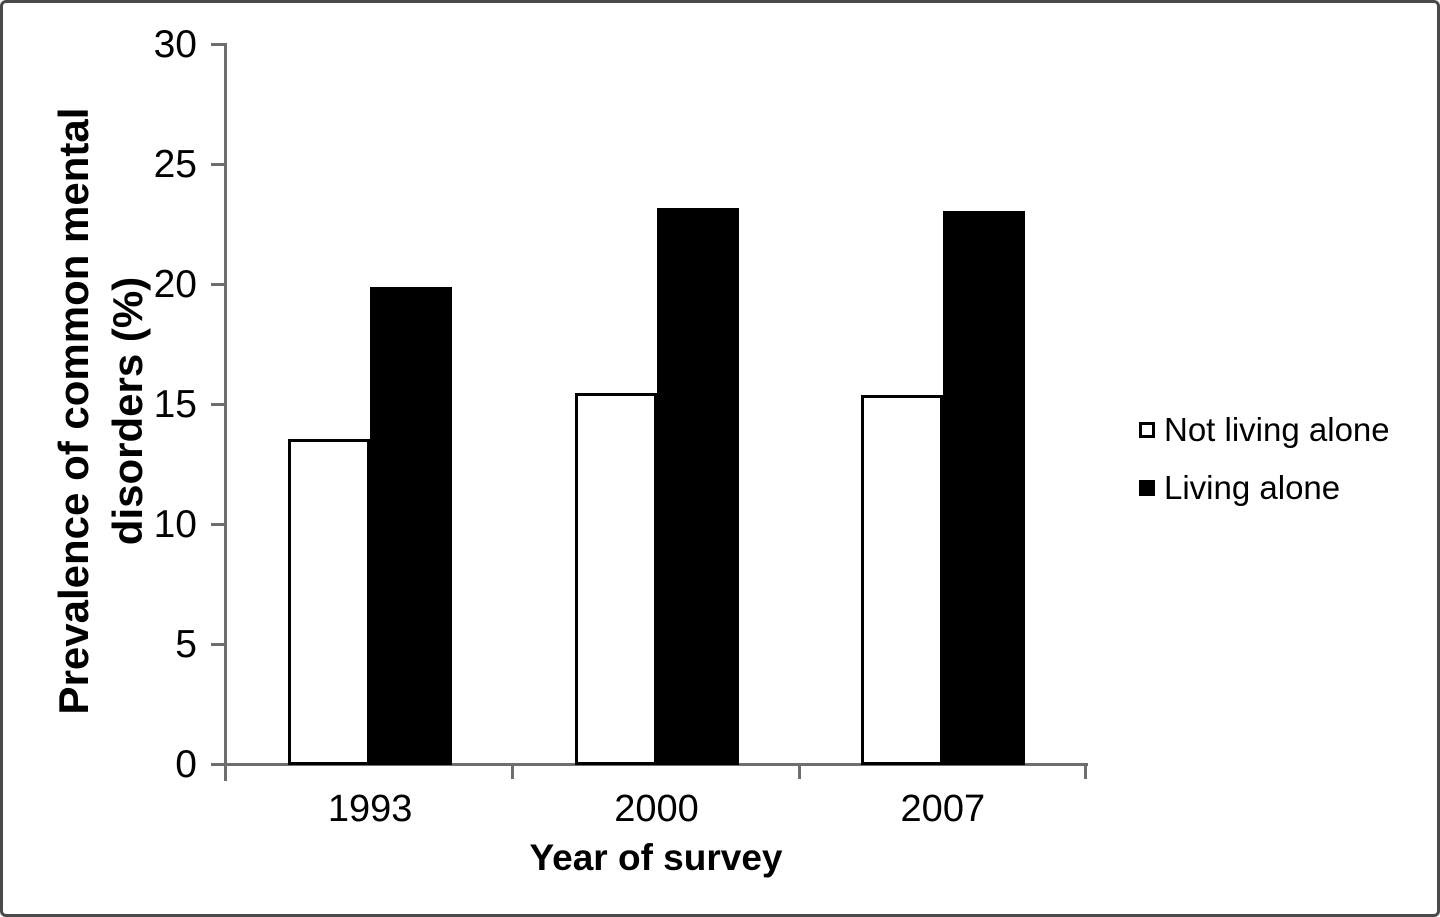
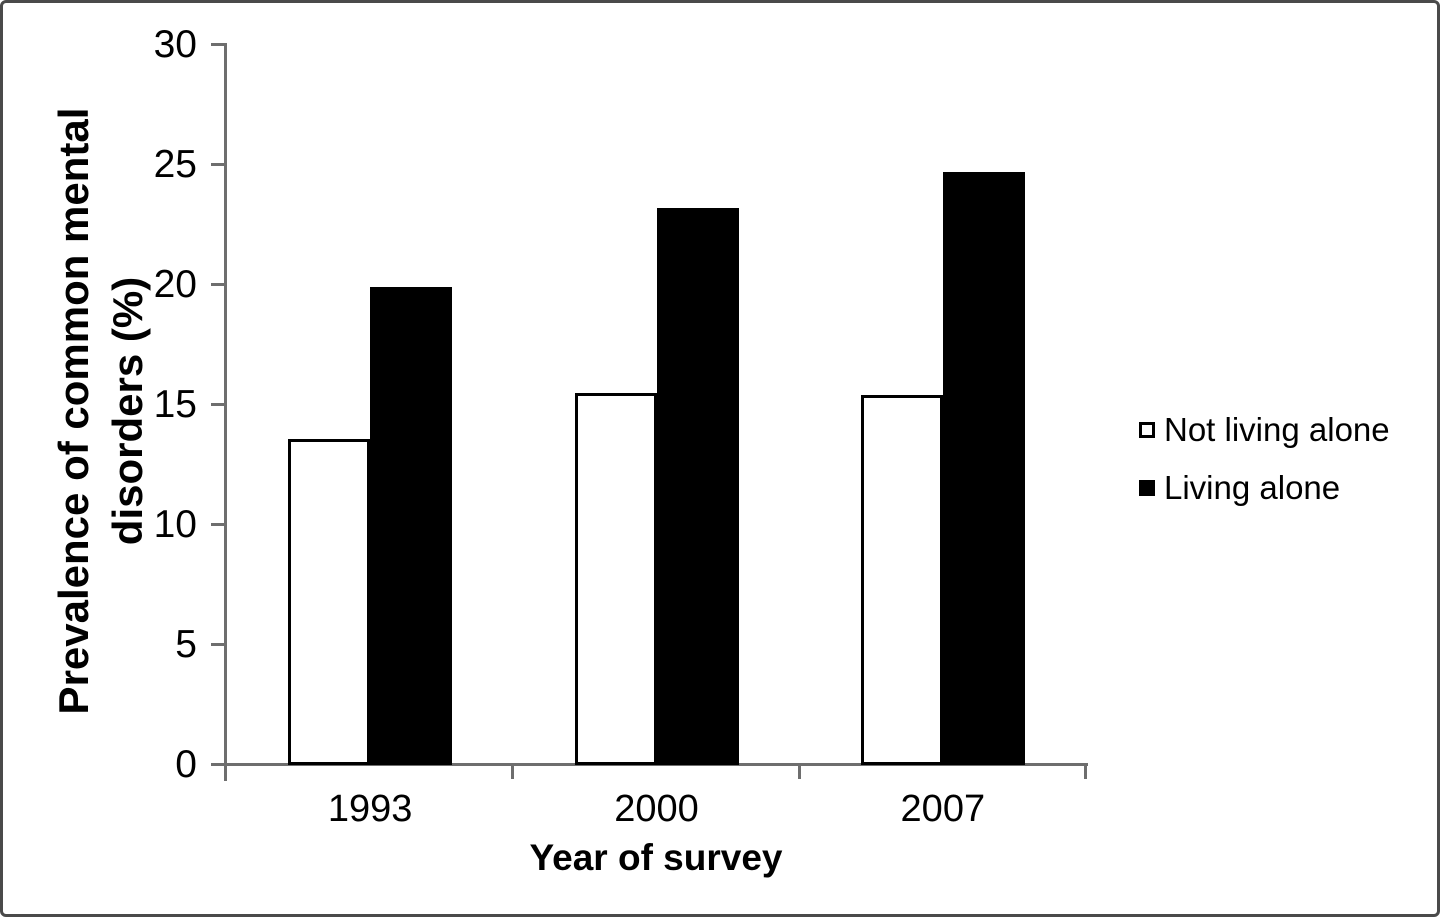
Living alone/2007: 23.1 -> 24.7
